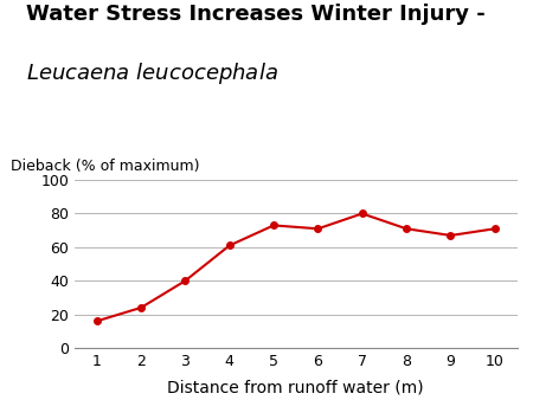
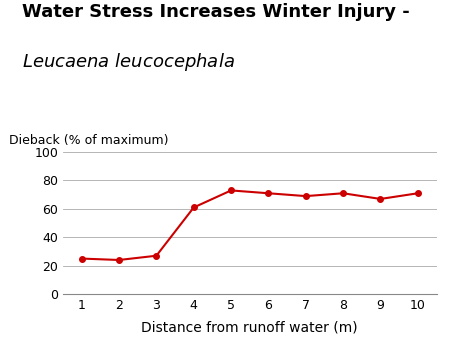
1: 16 -> 25
3: 40 -> 27
7: 80 -> 69
